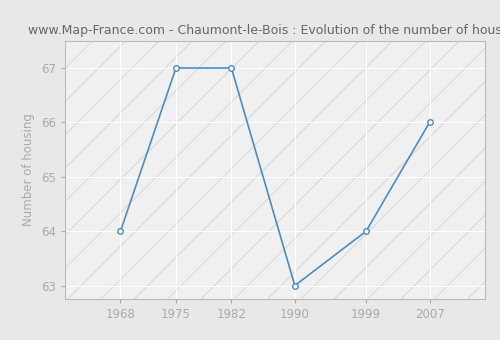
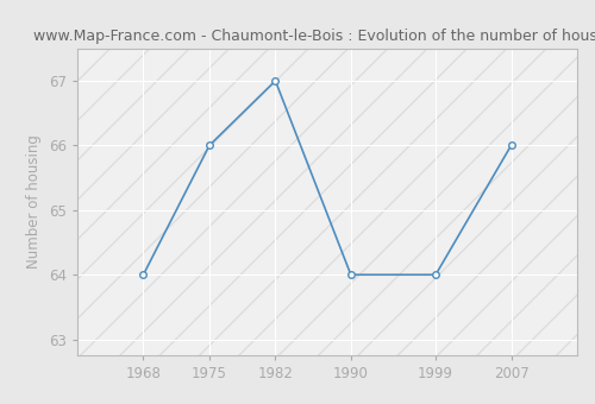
1975: 67 -> 66
1990: 63 -> 64
